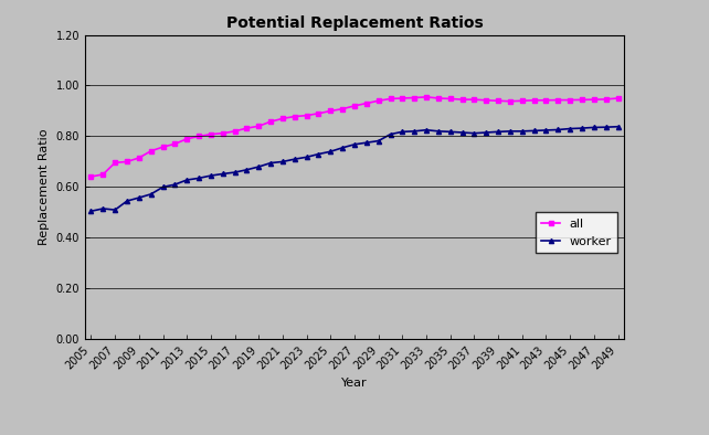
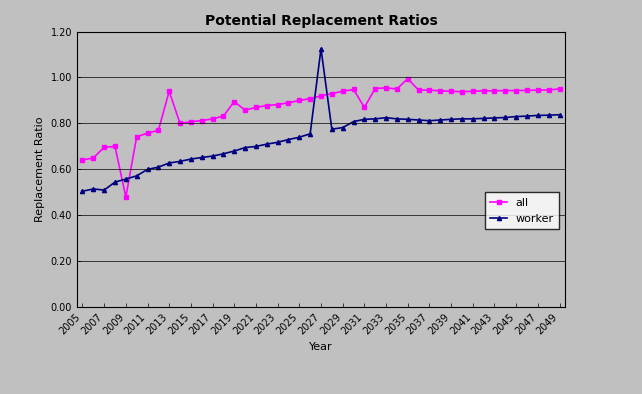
all/2009: 0.715 -> 0.480
all/2013: 0.790 -> 0.940
all/2019: 0.840 -> 0.895
worker/2027: 0.768 -> 1.125
all/2031: 0.950 -> 0.870
all/2035: 0.948 -> 0.995
